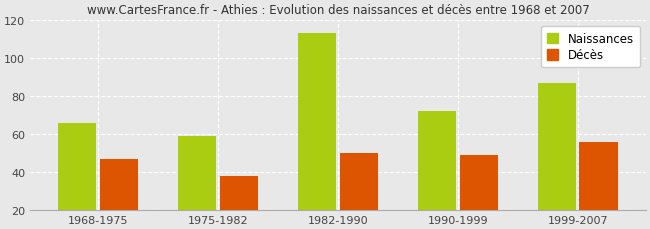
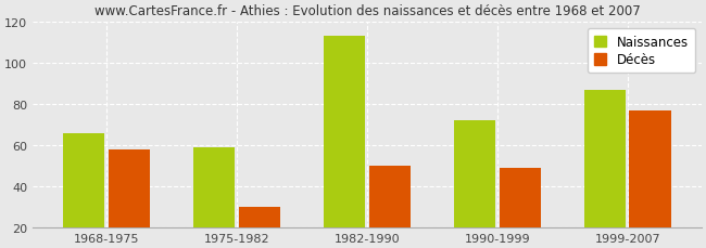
Décès/1968-1975: 47 -> 58
Décès/1975-1982: 38 -> 30
Décès/1999-2007: 56 -> 77
